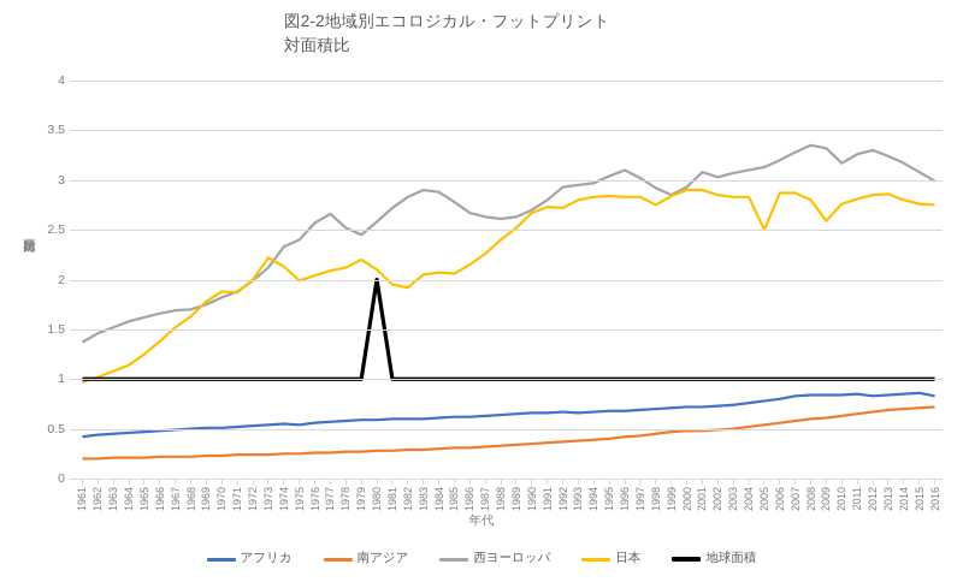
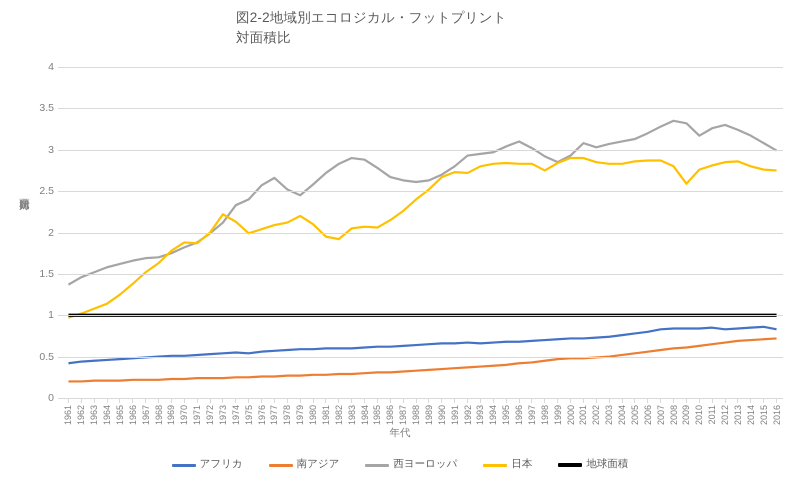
地球面積/1980: 2 -> 1
日本/2005: 2.5 -> 2.9
